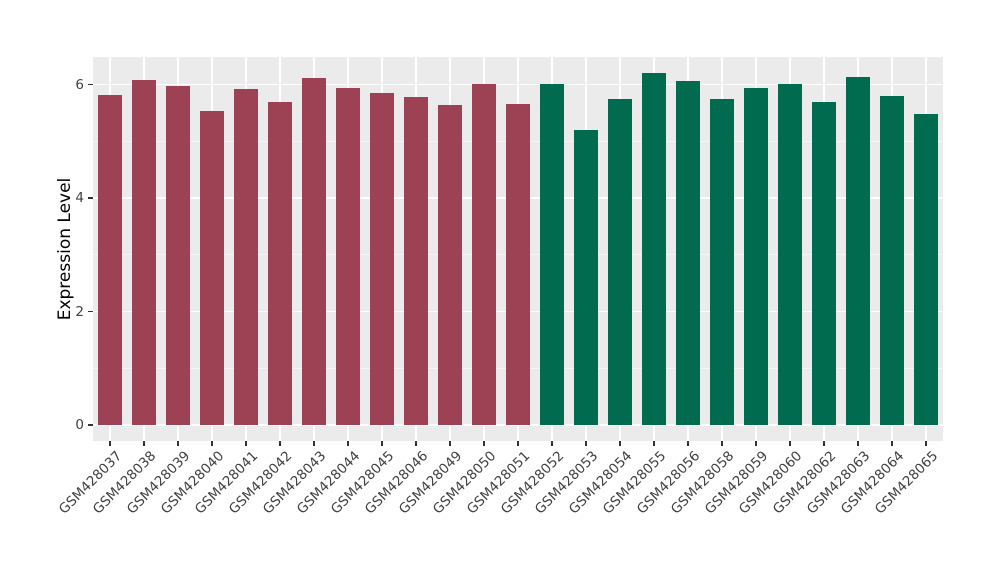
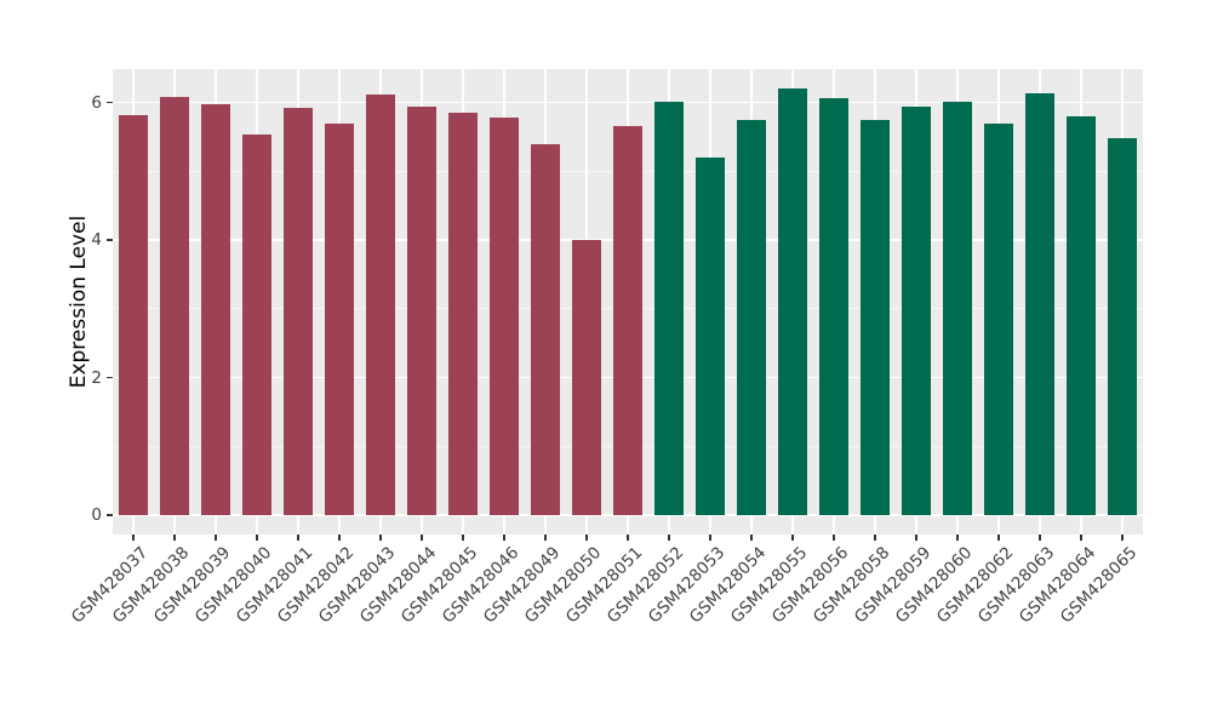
GSM428049: 5.6 -> 5.4
GSM428050: 6.0 -> 4.0
